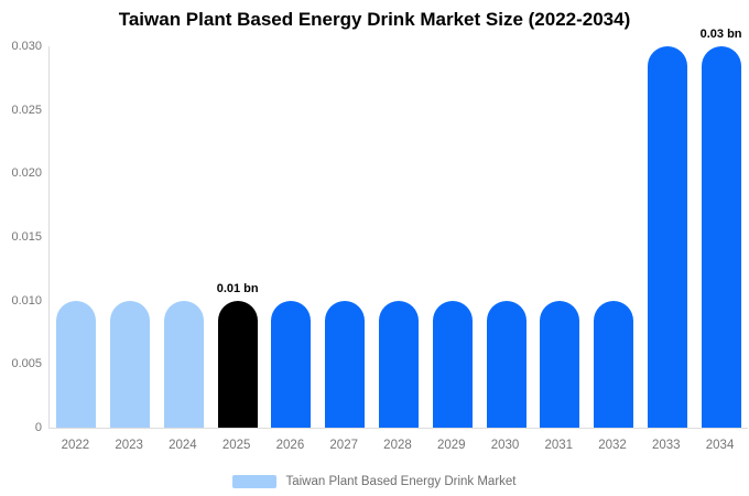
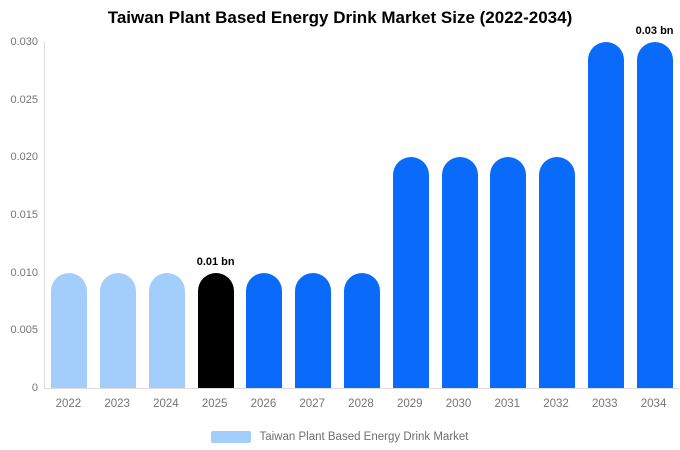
2029: 0.01 -> 0.02
2030: 0.01 -> 0.02
2031: 0.01 -> 0.02
2032: 0.01 -> 0.02
